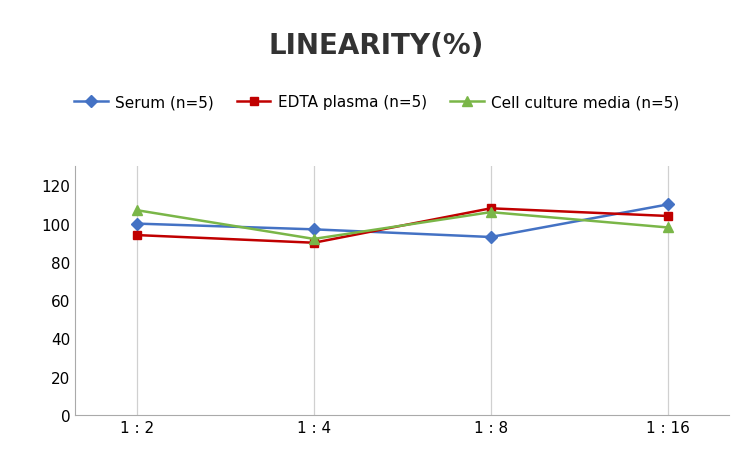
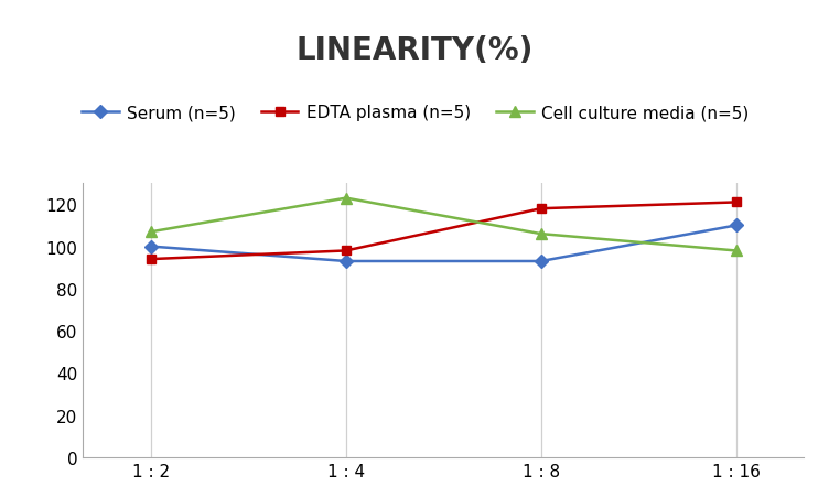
Serum (n=5)/1 : 4: 97 -> 93
EDTA plasma (n=5)/1 : 4: 90 -> 98
Cell culture media (n=5)/1 : 4: 92 -> 123
EDTA plasma (n=5)/1 : 8: 108 -> 118
EDTA plasma (n=5)/1 : 16: 104 -> 121
